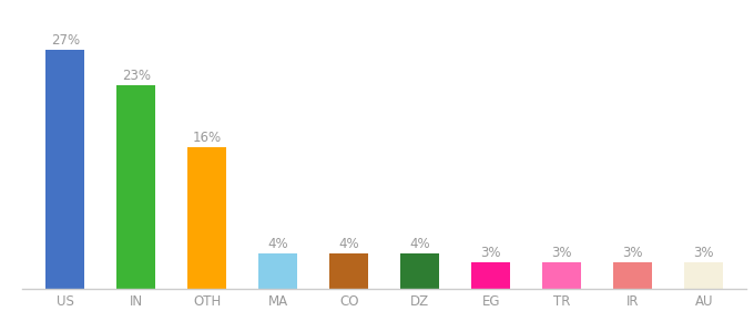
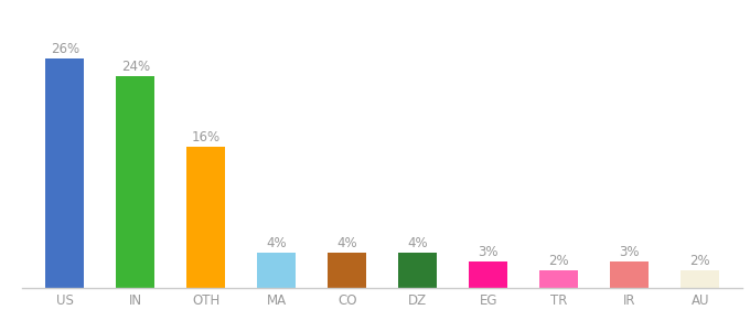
US: 27% -> 26%
IN: 23% -> 24%
TR: 3% -> 2%
AU: 3% -> 2%
